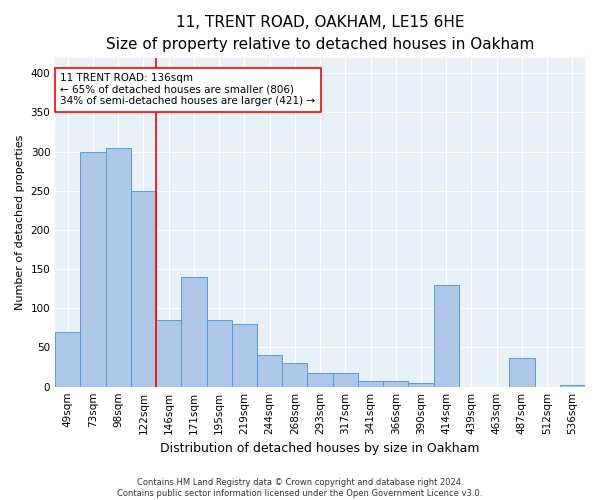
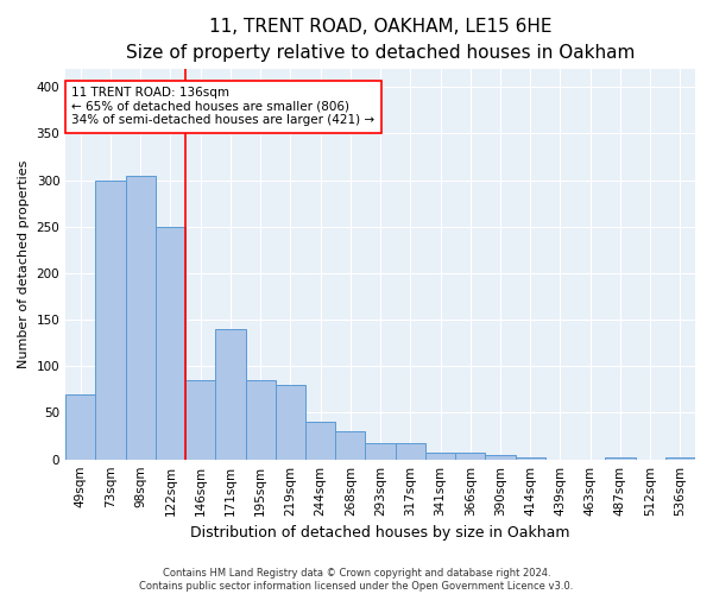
414sqm: 130 -> 2
487sqm: 36 -> 2
